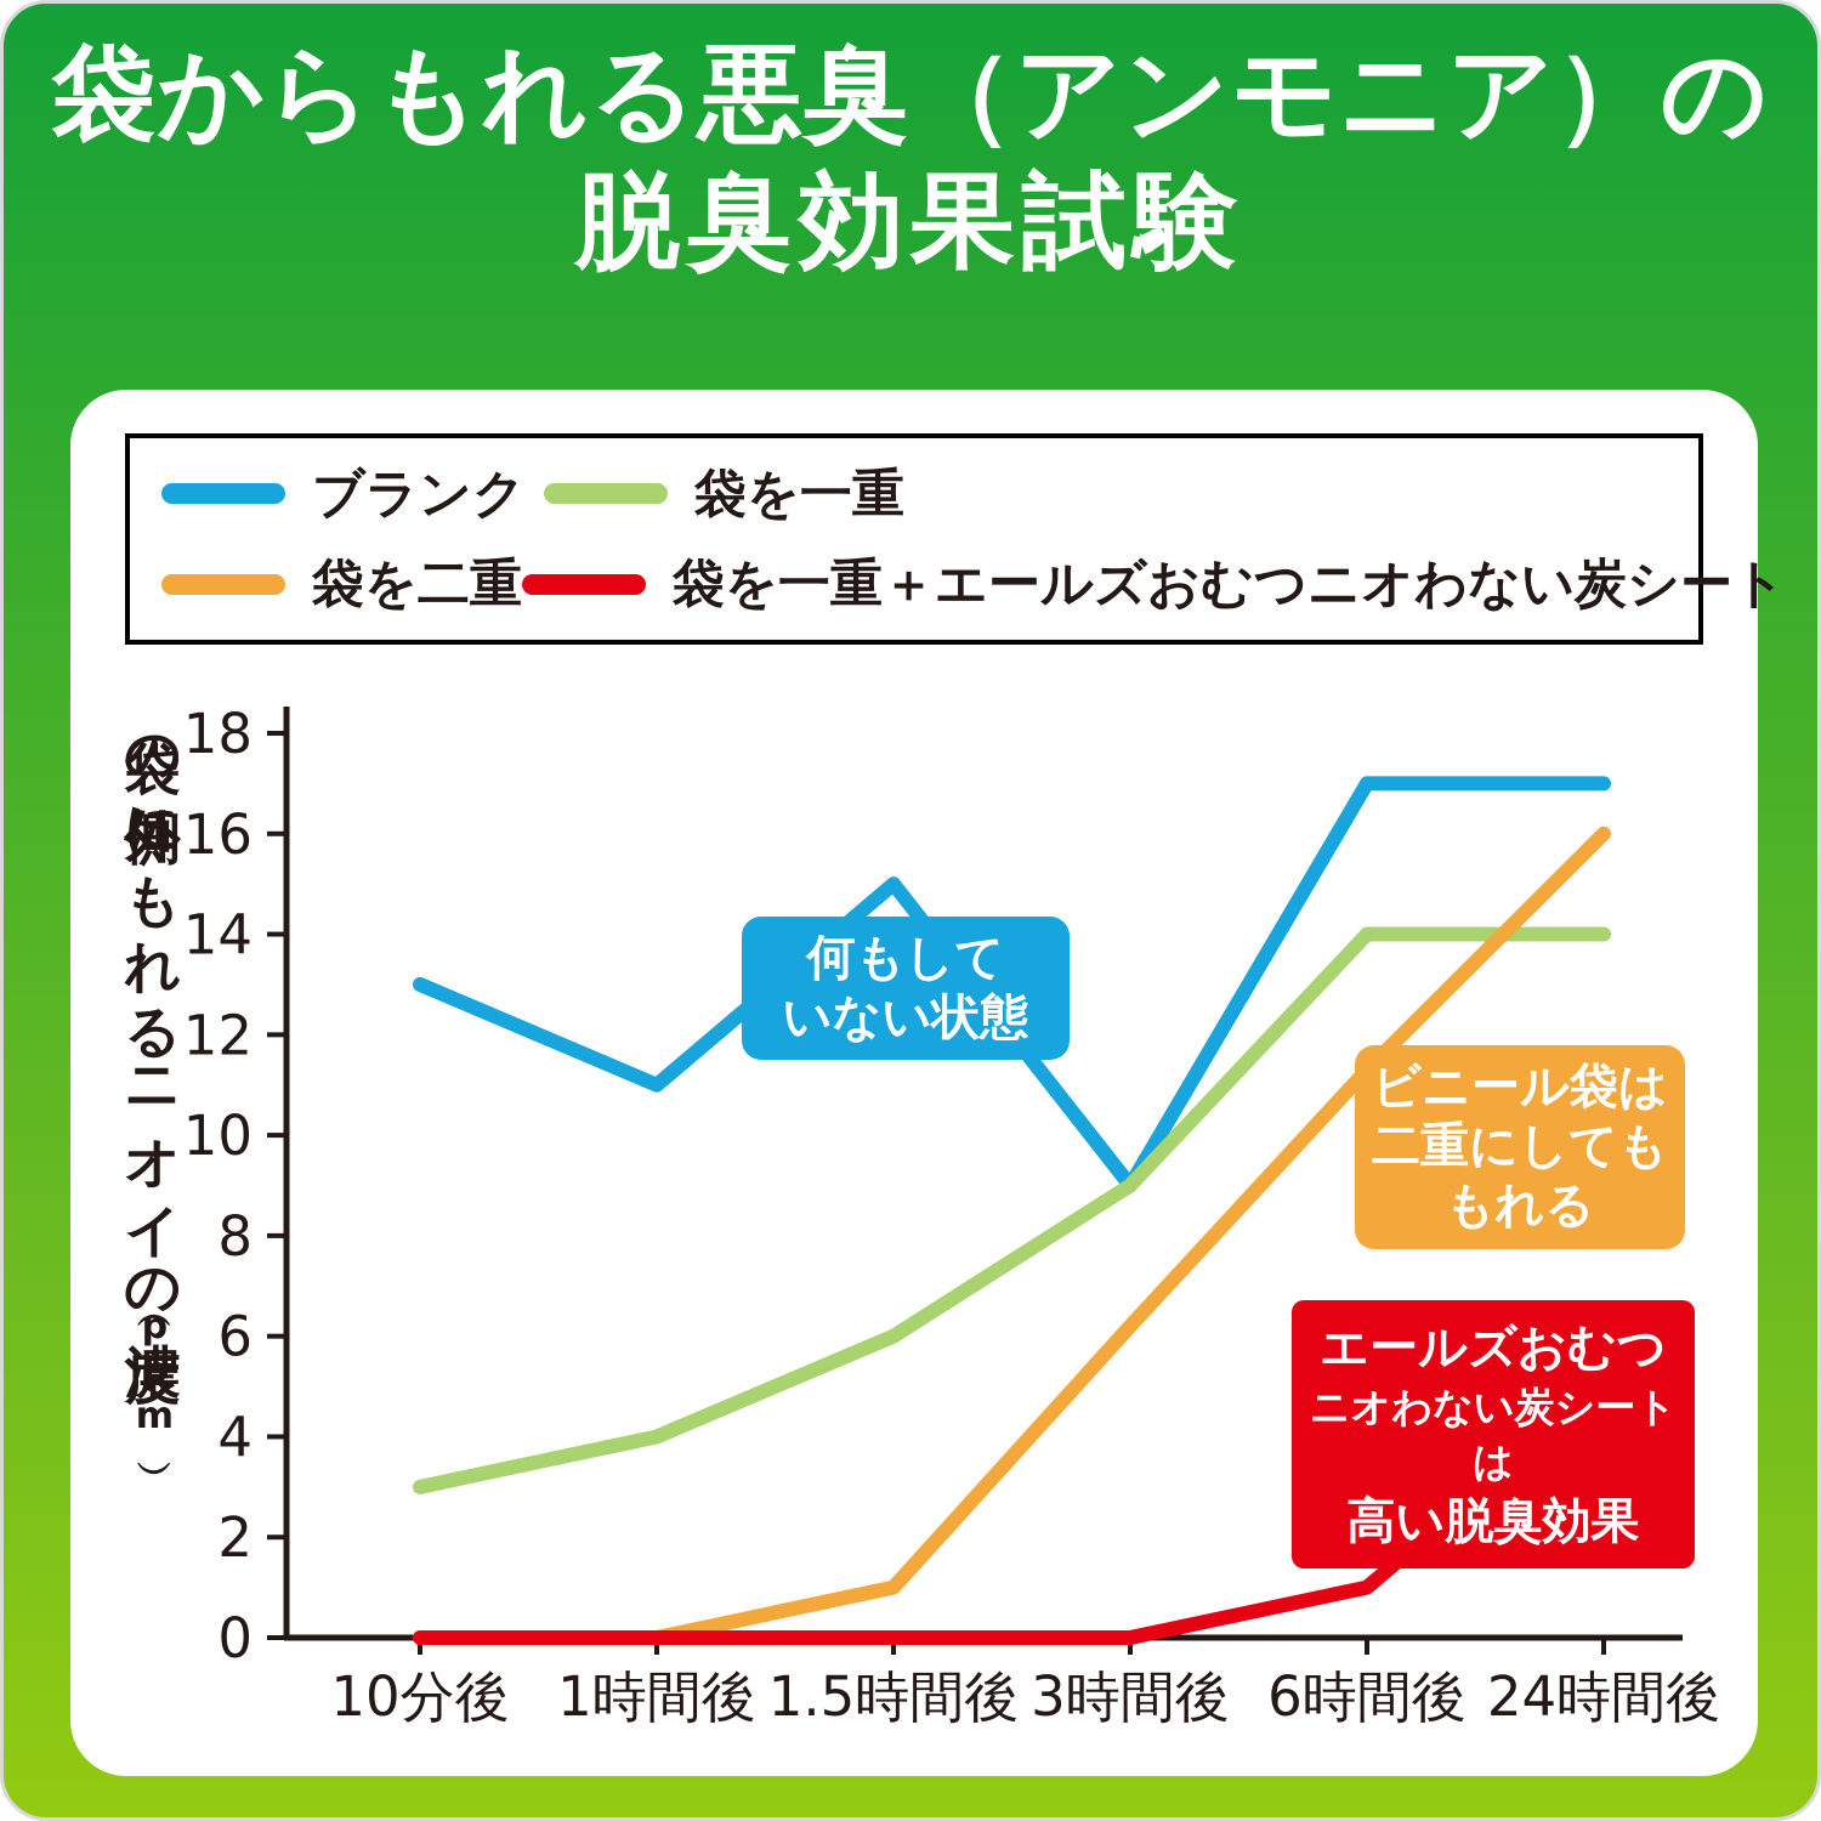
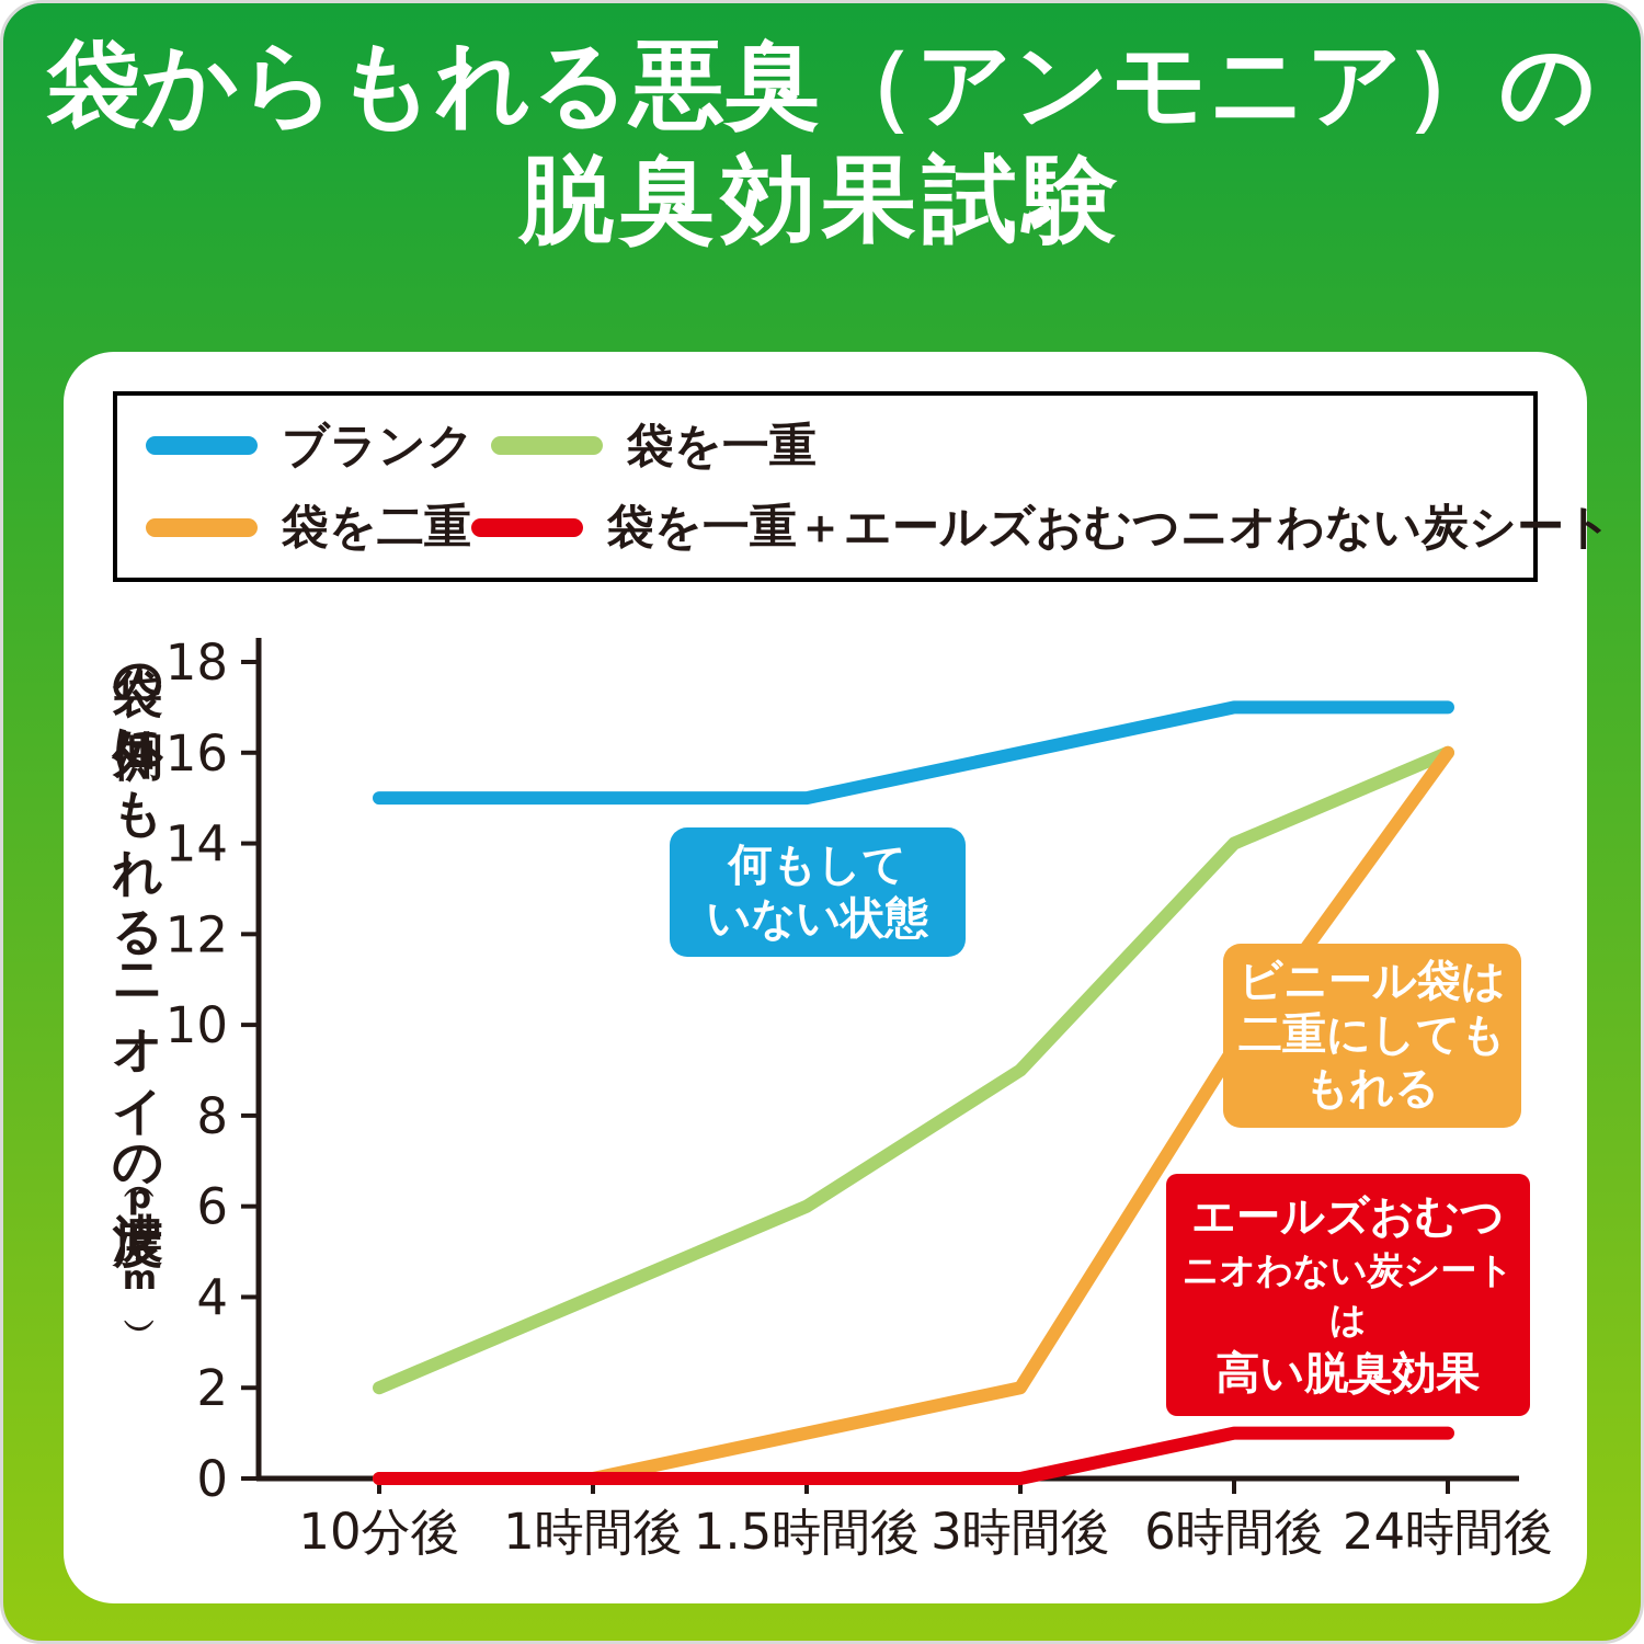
ブランク/10分後: 13 -> 15
袋を一重/10分後: 3 -> 2
ブランク/1時間後: 11 -> 15
ブランク/3時間後: 9 -> 16
袋を二重/3時間後: 6.2 -> 2.0
袋を二重/6時間後: 11.3 -> 9.5
袋を一重/24時間後: 14 -> 16
袋を一重＋エールズおむつニオわない炭シート/24時間後: 5 -> 1
